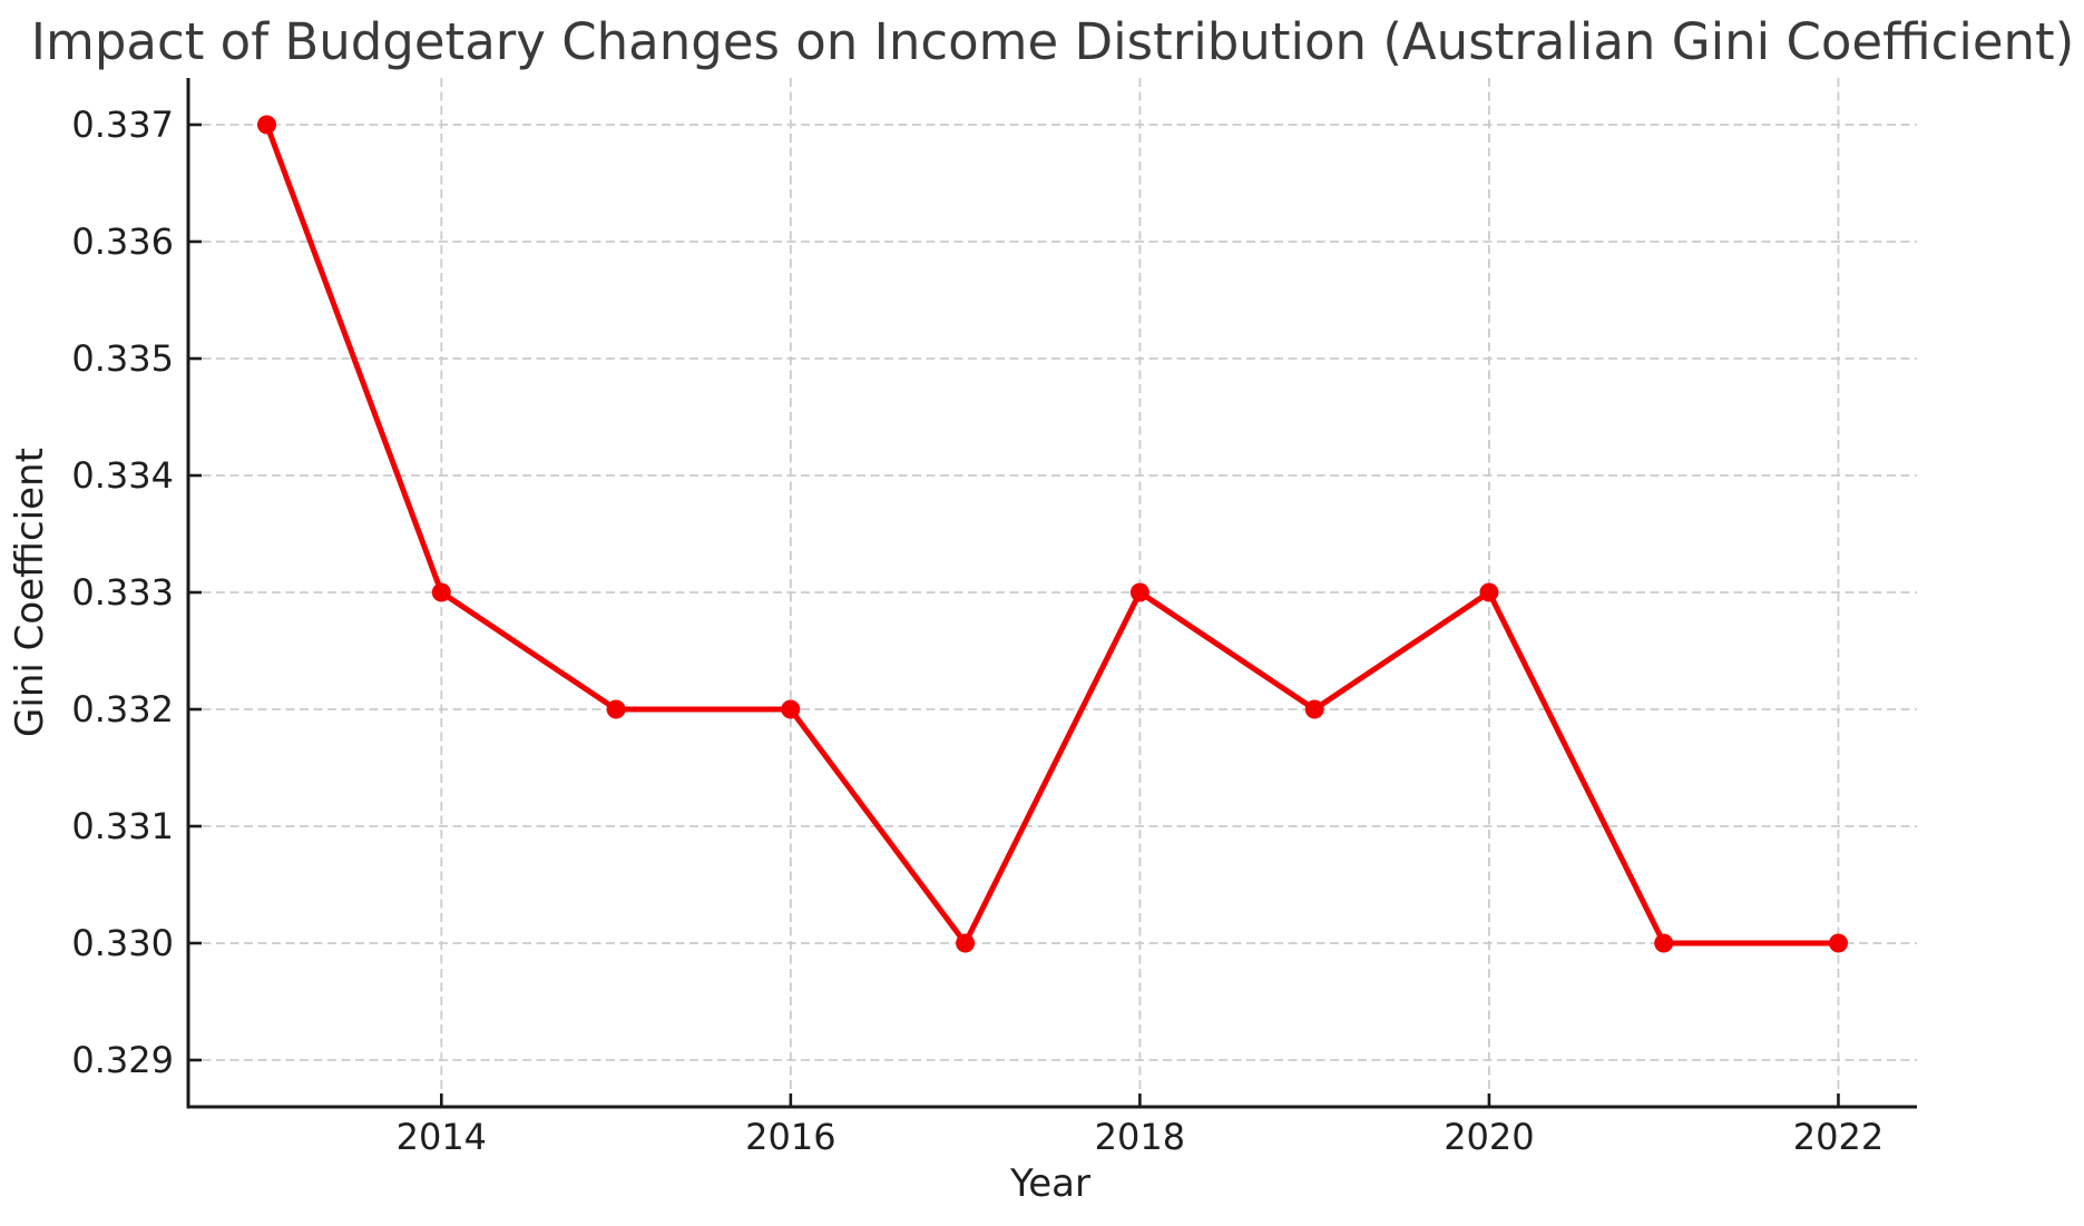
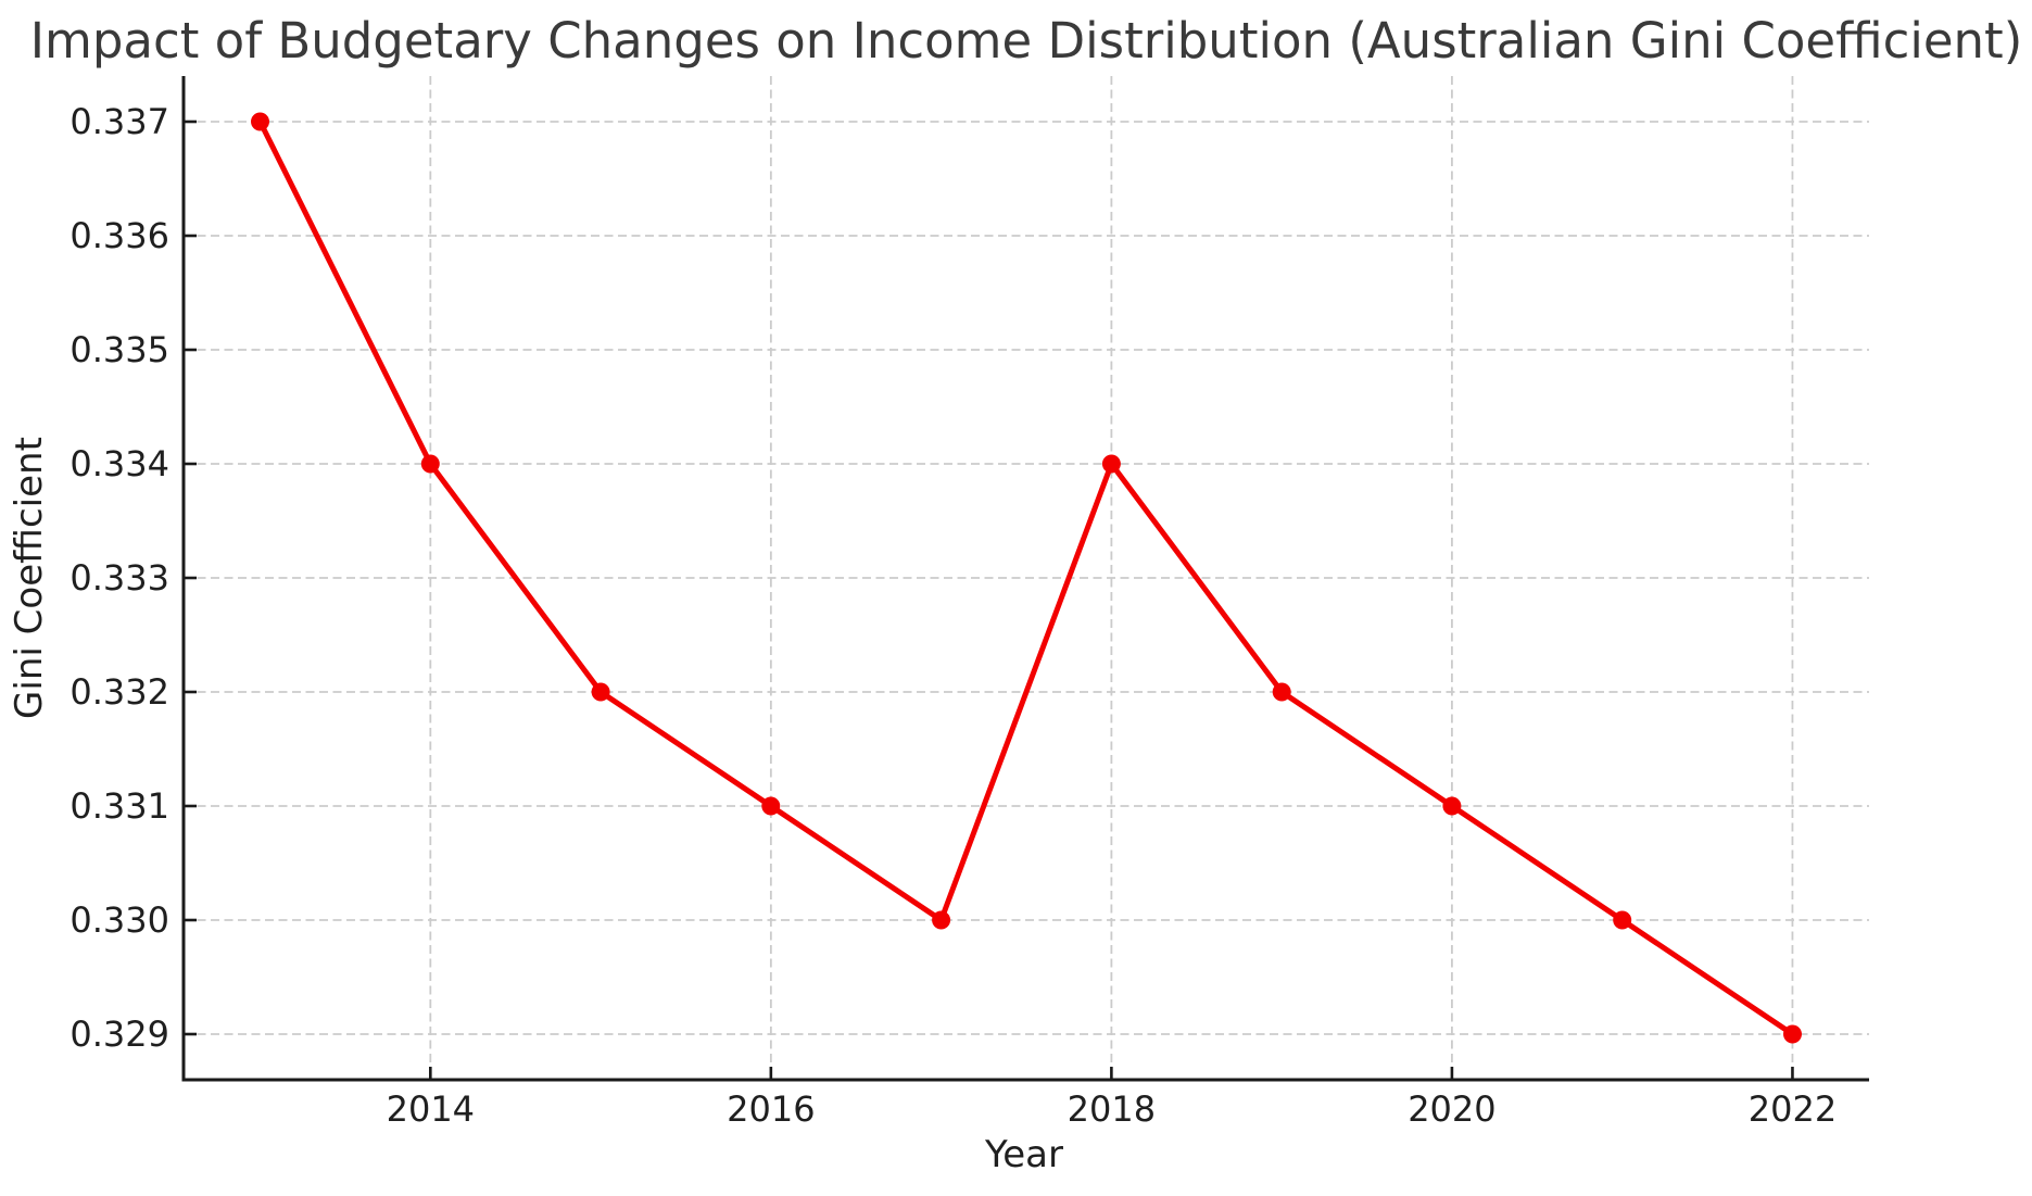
2014: 0.333 -> 0.334
2016: 0.332 -> 0.331
2018: 0.333 -> 0.334
2020: 0.333 -> 0.331
2022: 0.330 -> 0.329
